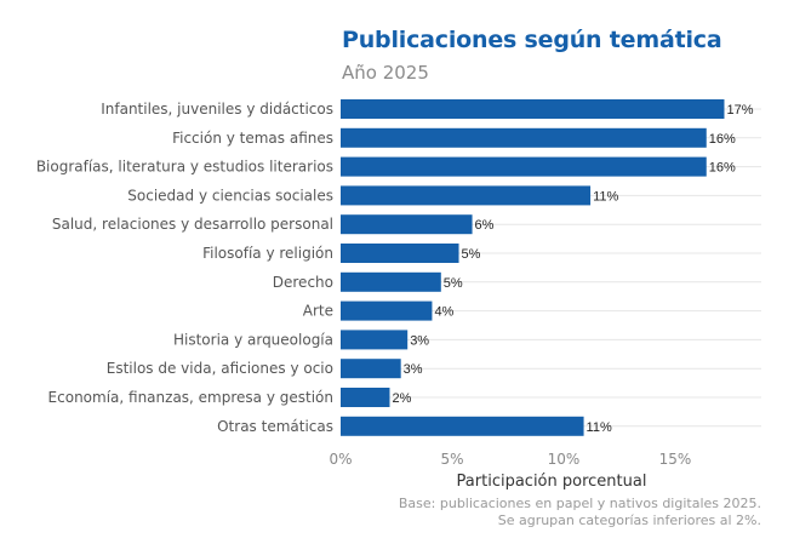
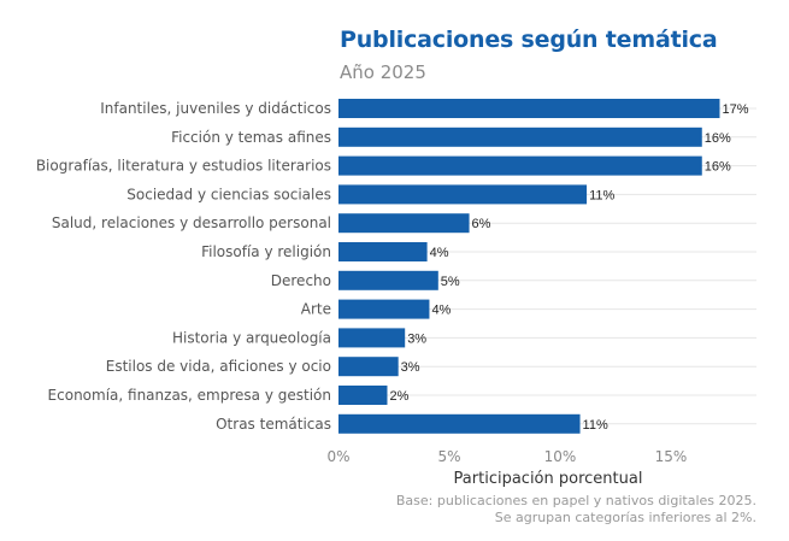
Filosofía y religión: 5% -> 4%
